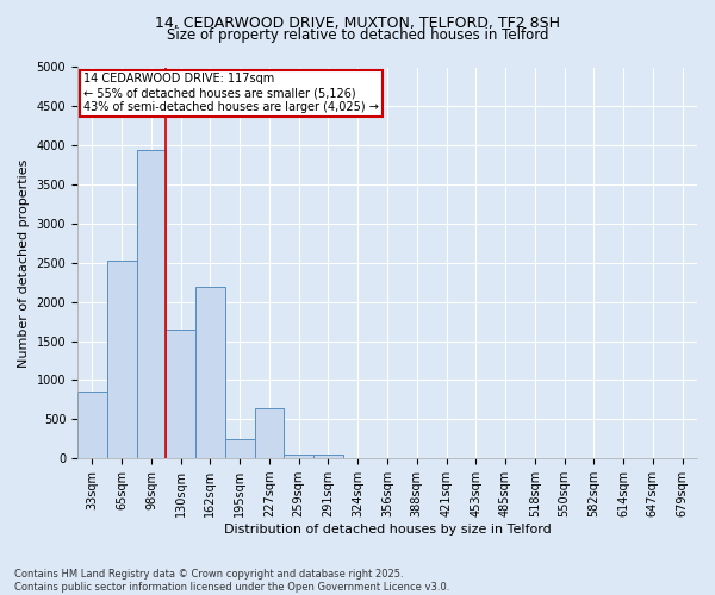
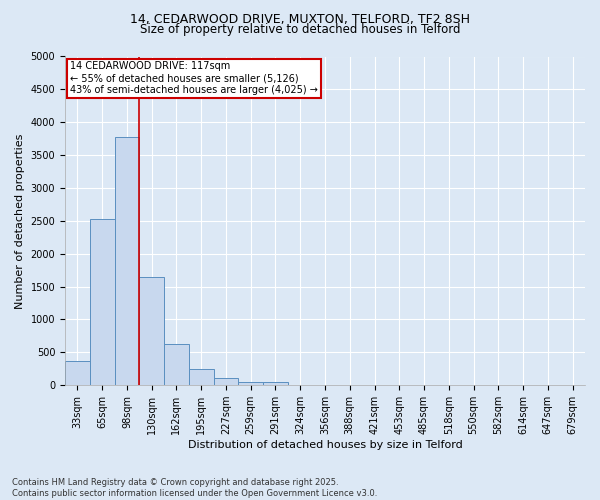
33sqm: 860 -> 380
98sqm: 3940 -> 3780
162sqm: 2200 -> 620
227sqm: 640 -> 110
